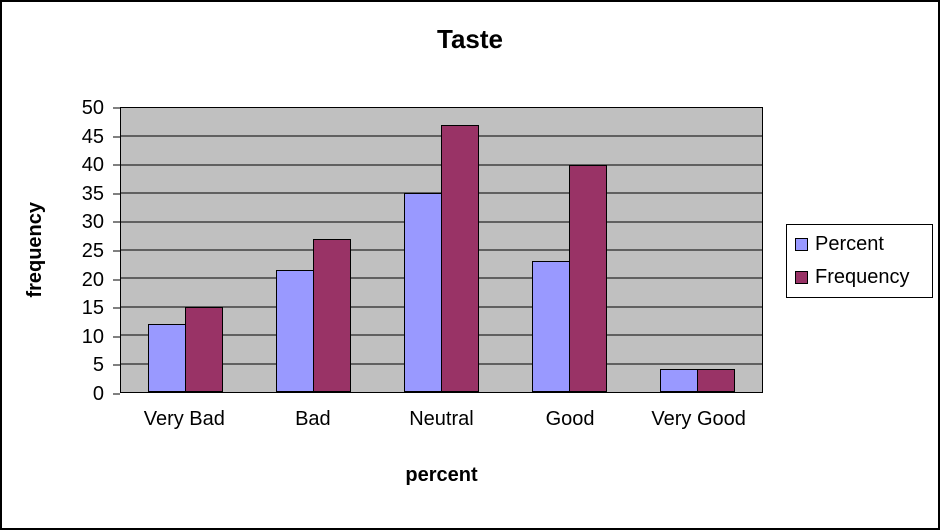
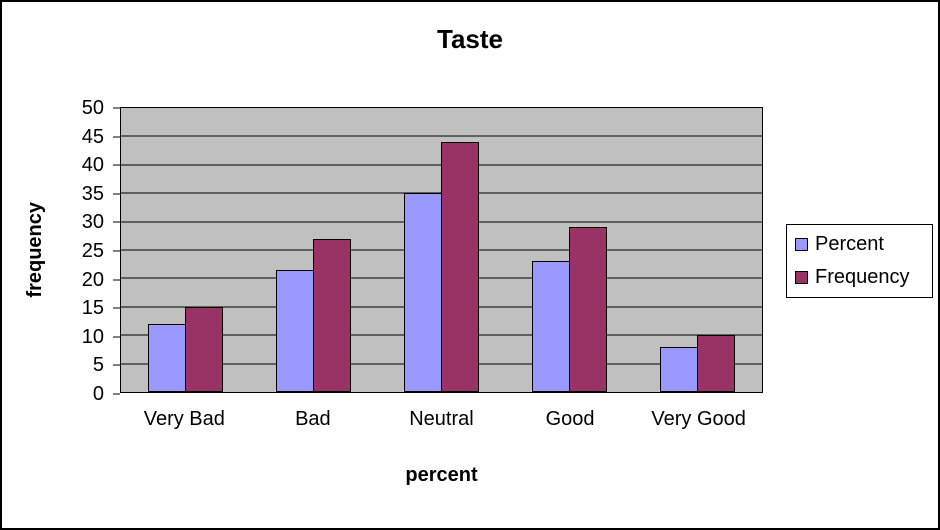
Frequency/Neutral: 47 -> 44
Frequency/Good: 40 -> 29
Percent/Very Good: 4 -> 8
Frequency/Very Good: 4 -> 10
